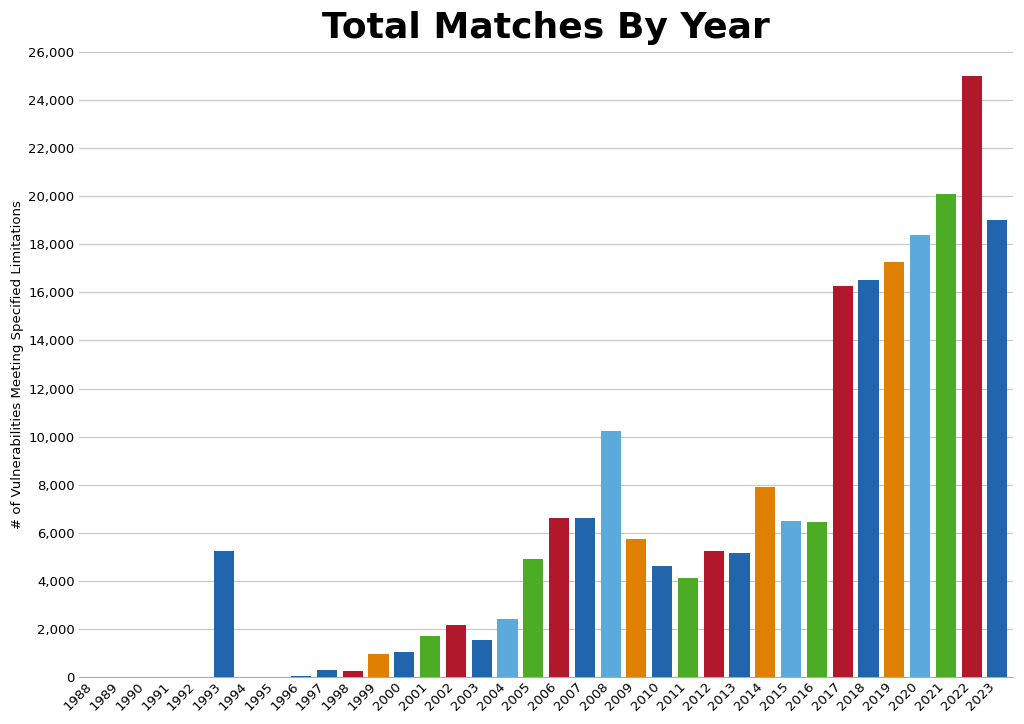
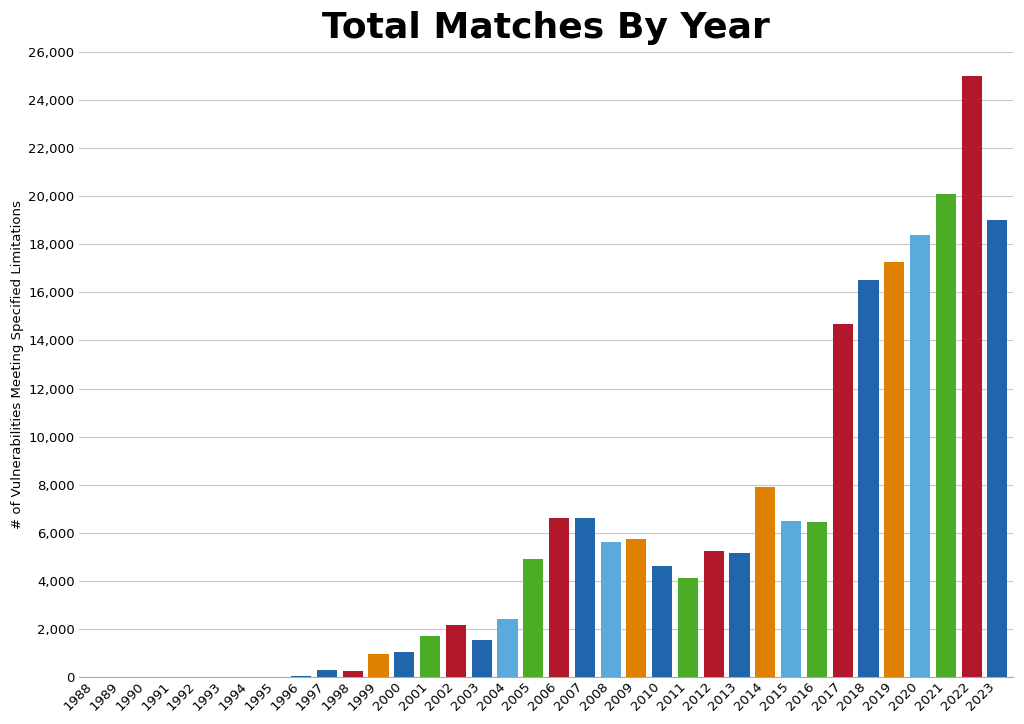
1993: 5,250 -> 0
2008: 10,250 -> 5,600
2017: 16,250 -> 14,700
